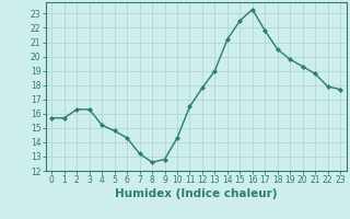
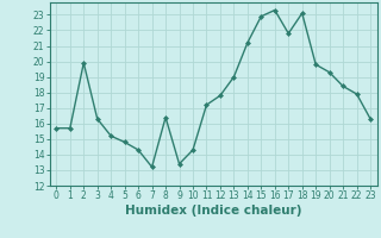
2: 16.3 -> 19.9
8: 12.6 -> 16.4
9: 12.8 -> 13.4
11: 16.5 -> 17.2
15: 22.5 -> 22.9
18: 20.5 -> 23.1
21: 18.8 -> 18.4
23: 17.7 -> 16.3
